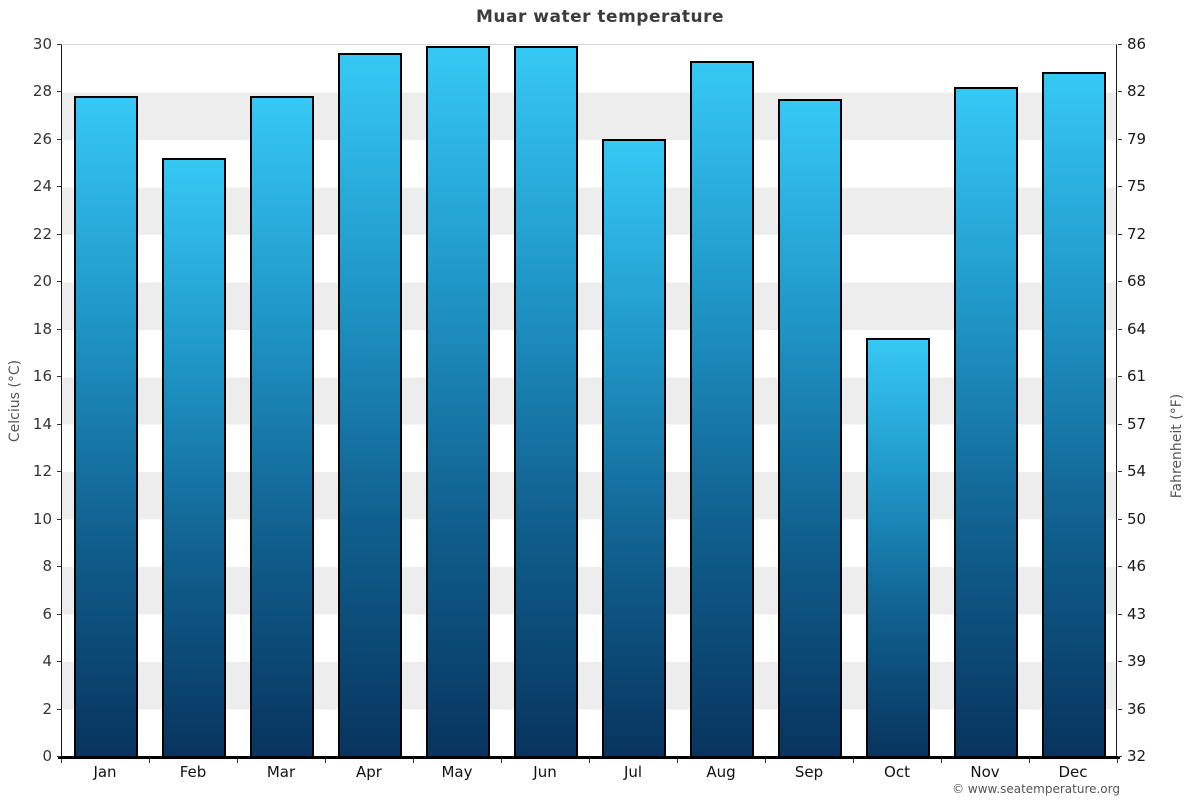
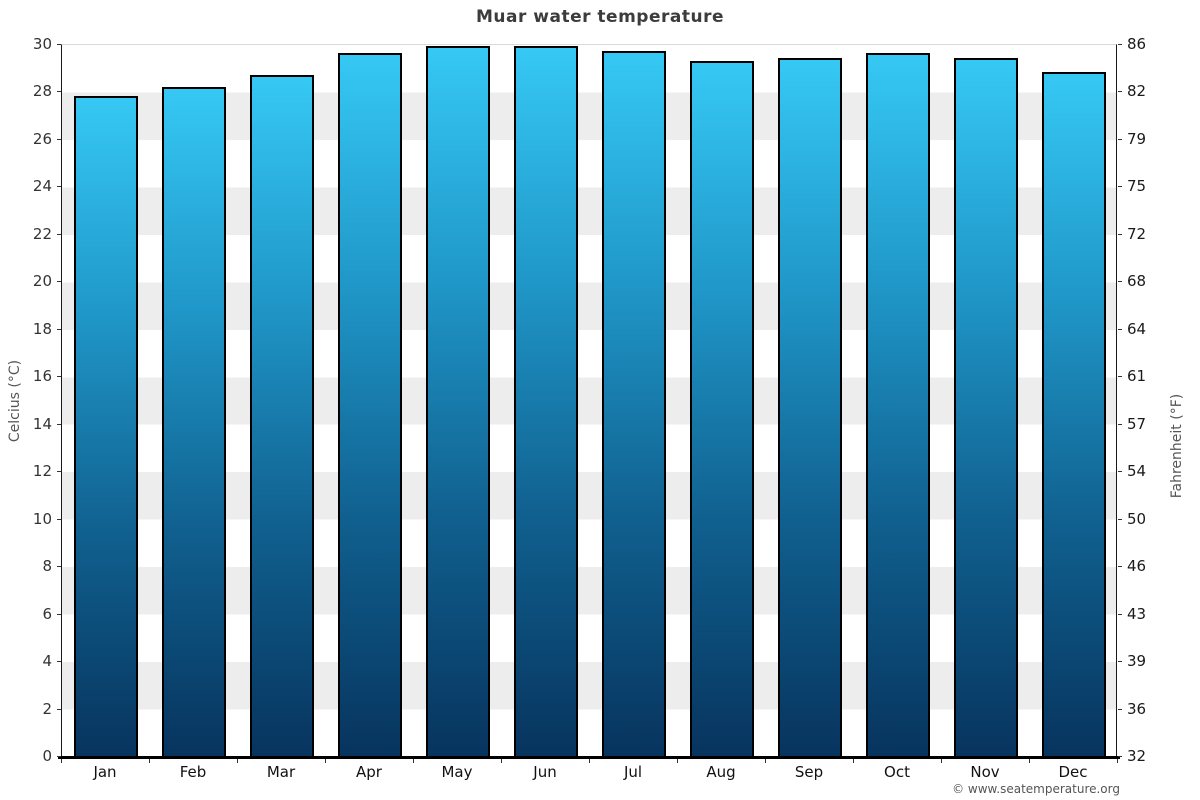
Feb: 25.2 -> 28.2
Mar: 27.8 -> 28.7
Jul: 26.0 -> 29.7
Sep: 27.7 -> 29.4
Oct: 17.6 -> 29.6
Nov: 28.2 -> 29.4
